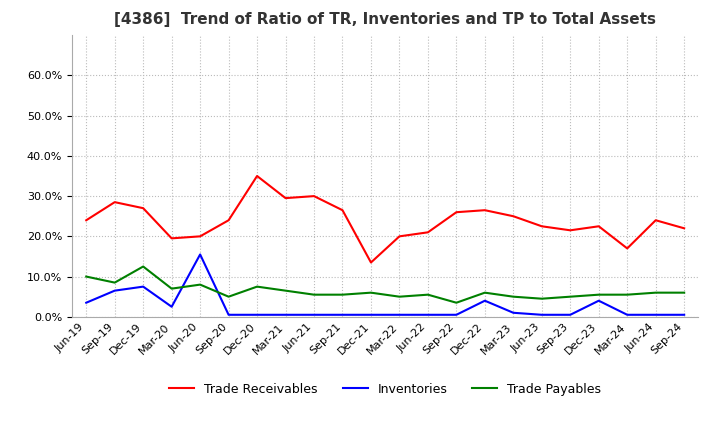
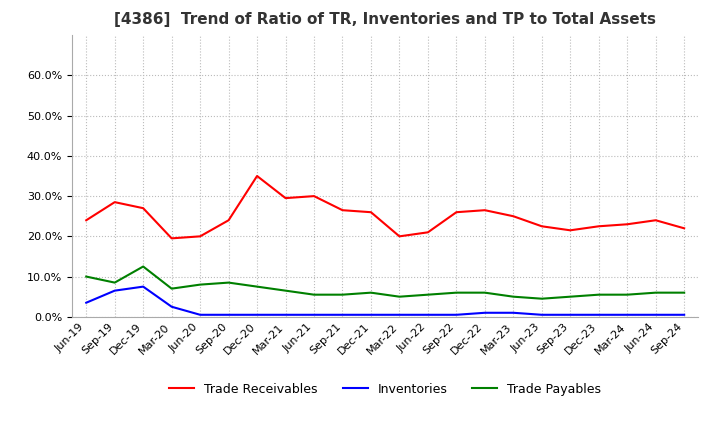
Inventories/Jun-20: 15.5% -> 0.5%
Trade Payables/Sep-20: 5.0% -> 8.5%
Trade Receivables/Dec-21: 13.5% -> 26.0%
Trade Payables/Sep-22: 3.5% -> 6.0%
Inventories/Dec-22: 4.0% -> 1.0%
Inventories/Dec-23: 4.0% -> 0.5%
Trade Receivables/Mar-24: 17.0% -> 23.0%
